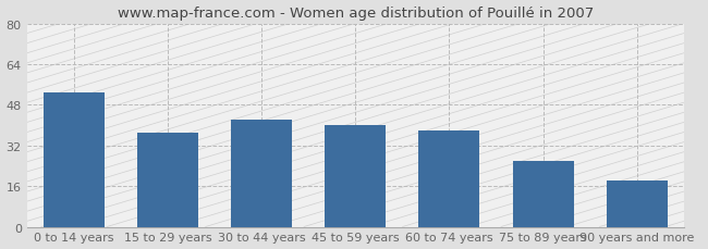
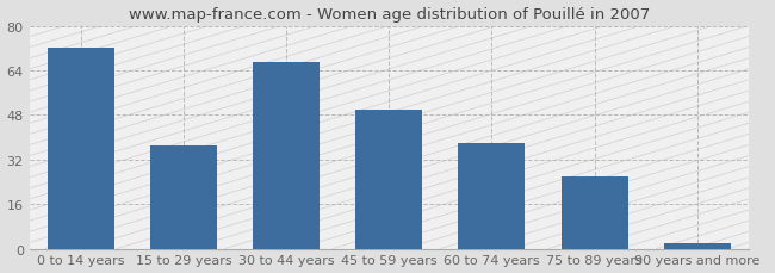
0 to 14 years: 53 -> 72
30 to 44 years: 42 -> 67
45 to 59 years: 40 -> 50
90 years and more: 18 -> 2
